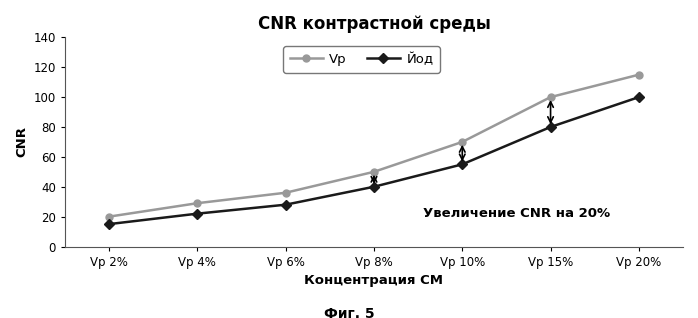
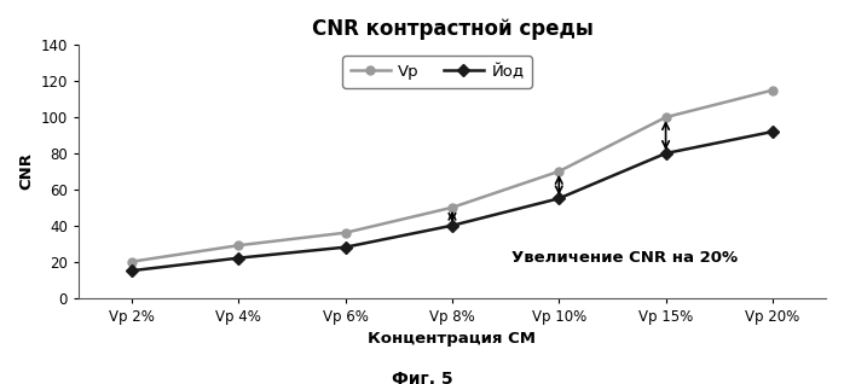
Йод/Vp 20%: 100 -> 92
